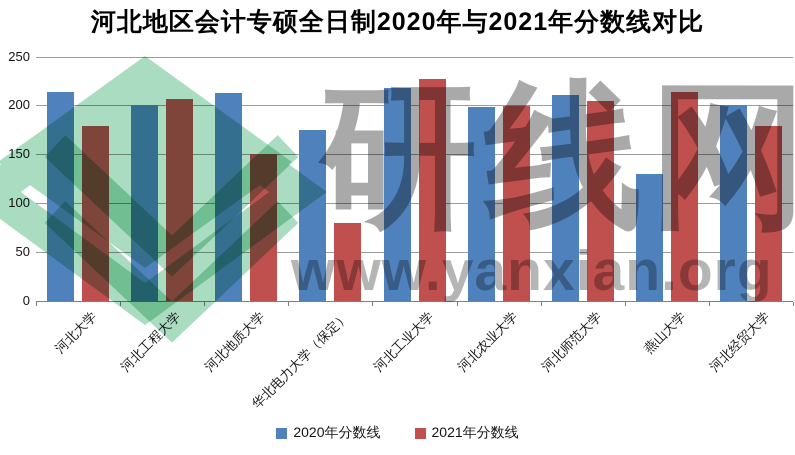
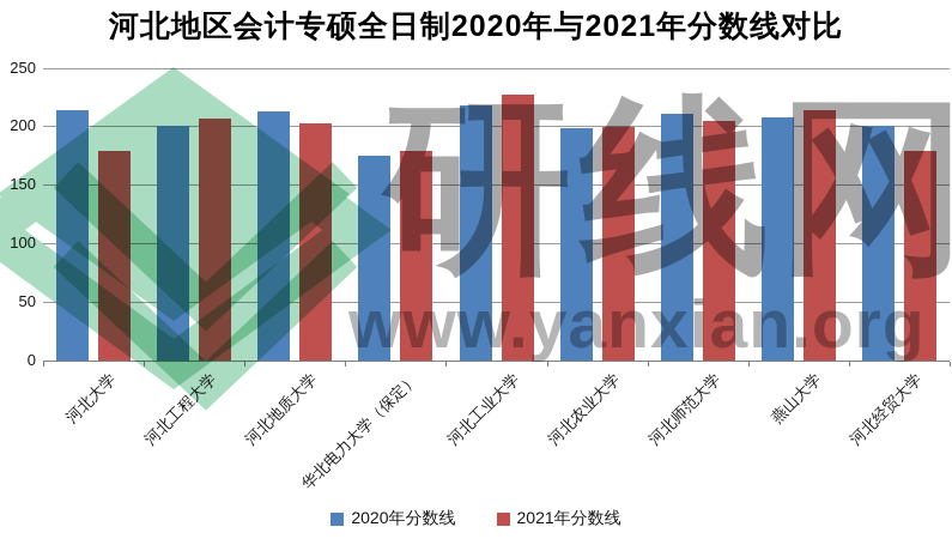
2021年分数线/河北地质大学: 150 -> 200
2021年分数线/华北电力大学（保定）: 80 -> 180
2020年分数线/燕山大学: 130 -> 210
